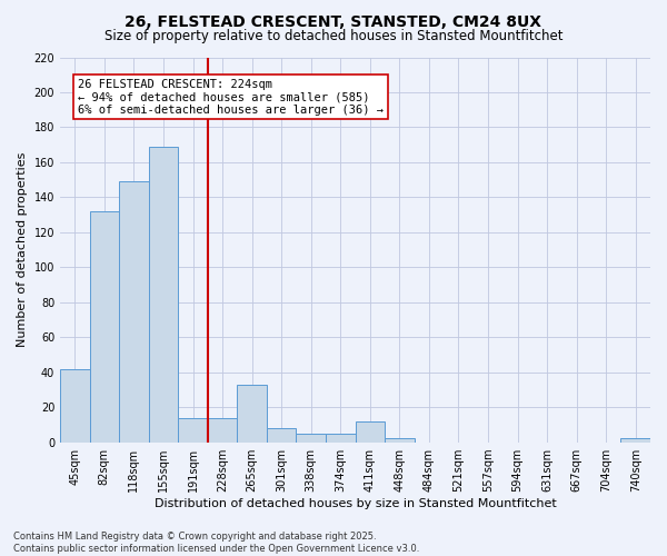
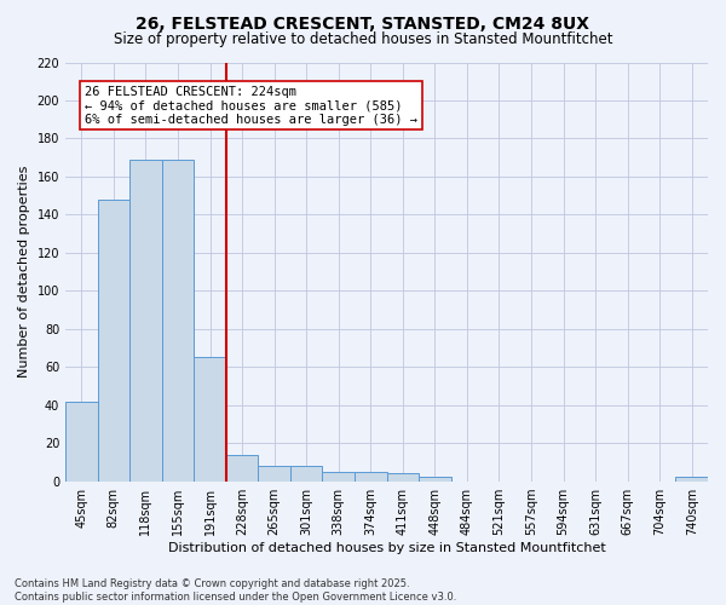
82sqm: 132 -> 148
118sqm: 149 -> 169
191sqm: 14 -> 65
265sqm: 33 -> 8
411sqm: 12 -> 4
